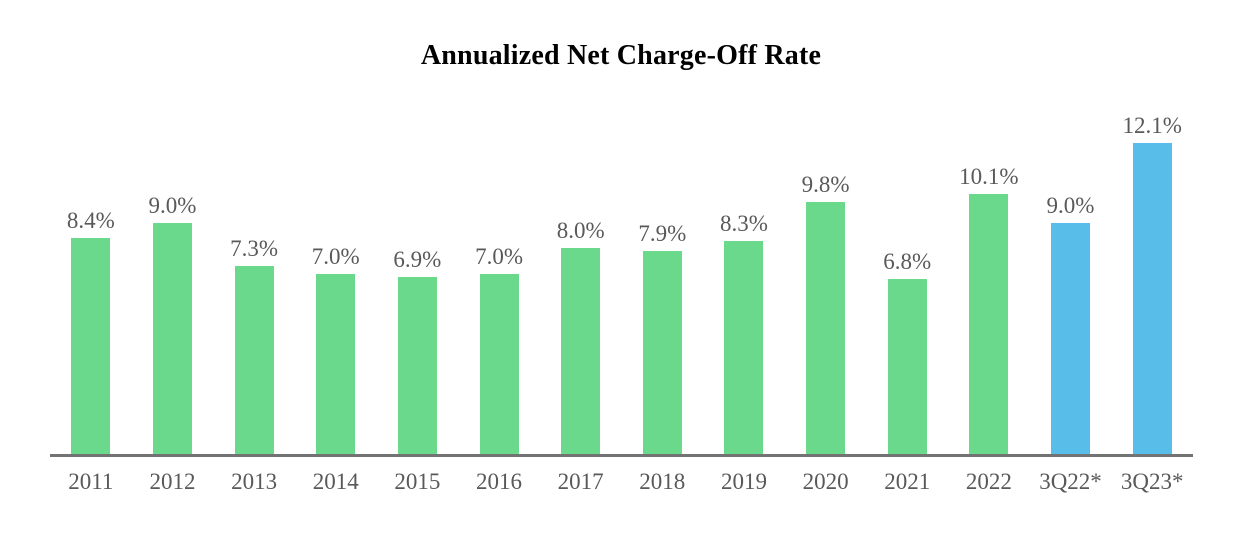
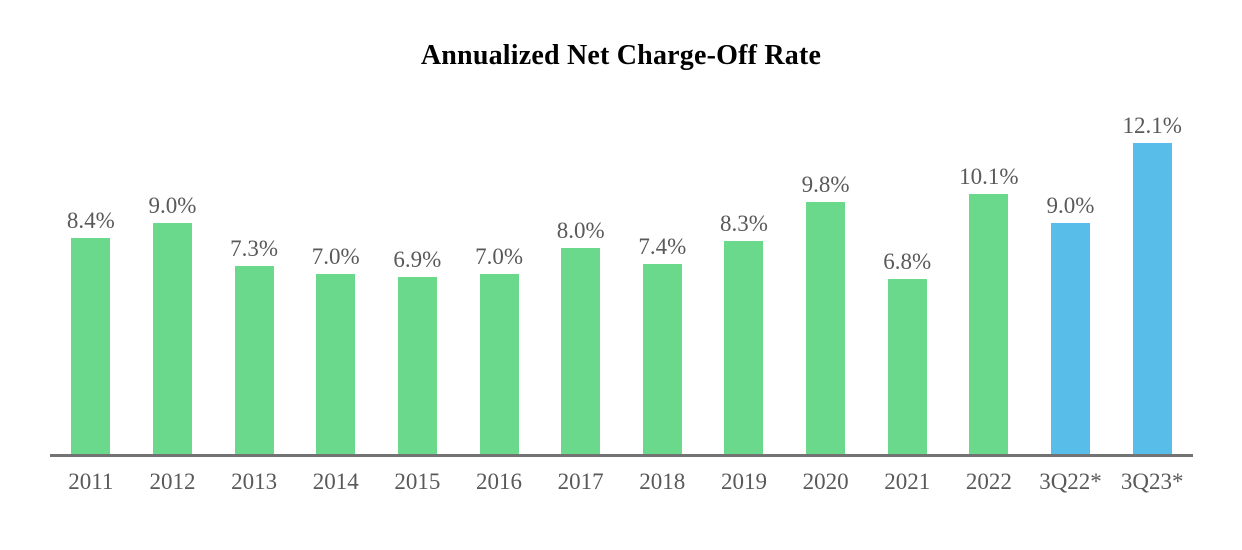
2018: 7.9% -> 7.4%
